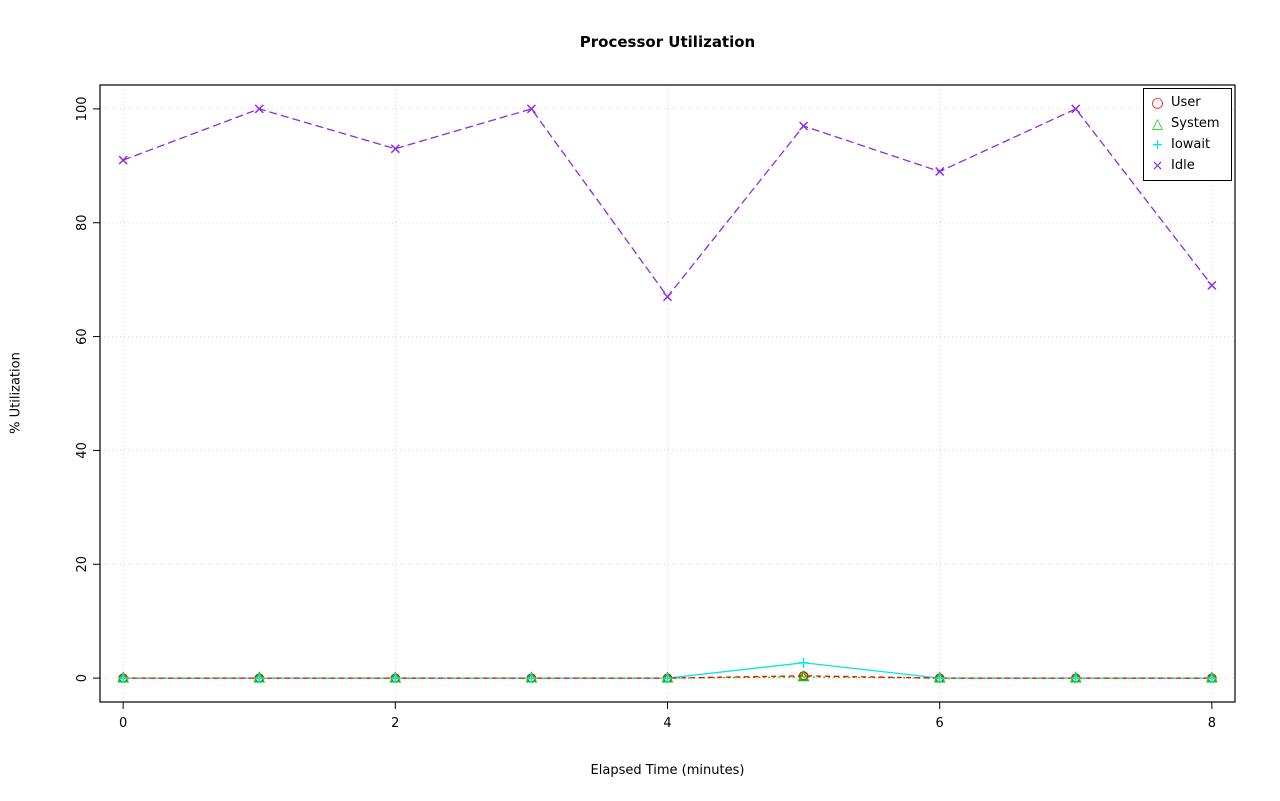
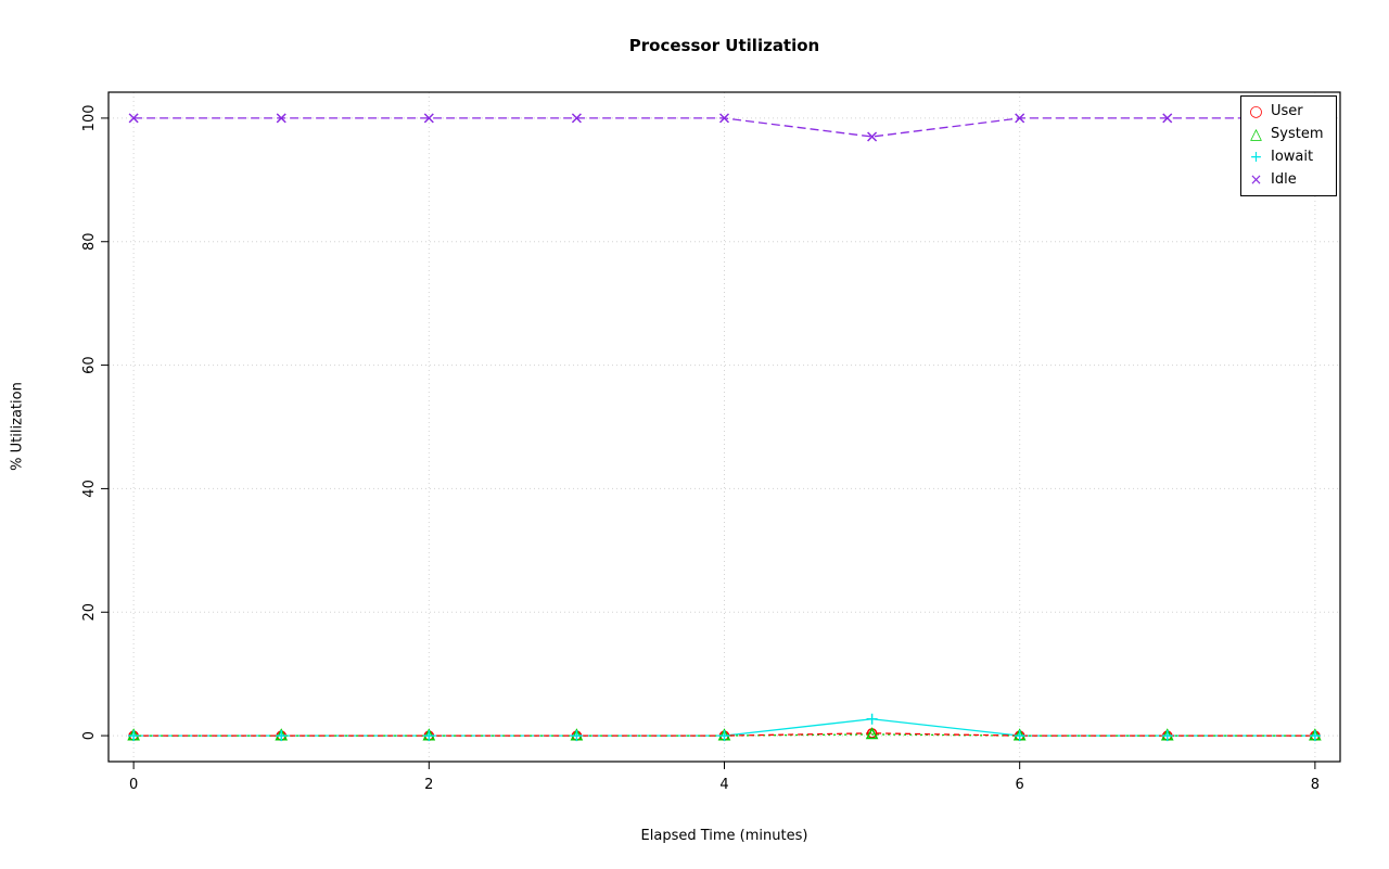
Idle/0: 91 -> 100
Idle/2: 93 -> 100
Idle/4: 67 -> 100
Idle/6: 89 -> 100
Idle/8: 69 -> 100
